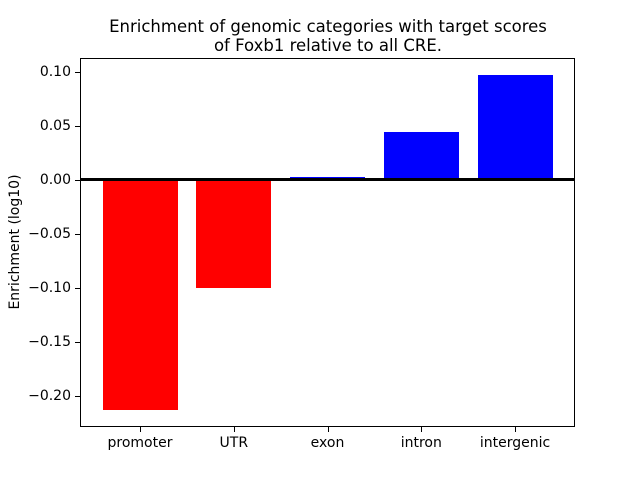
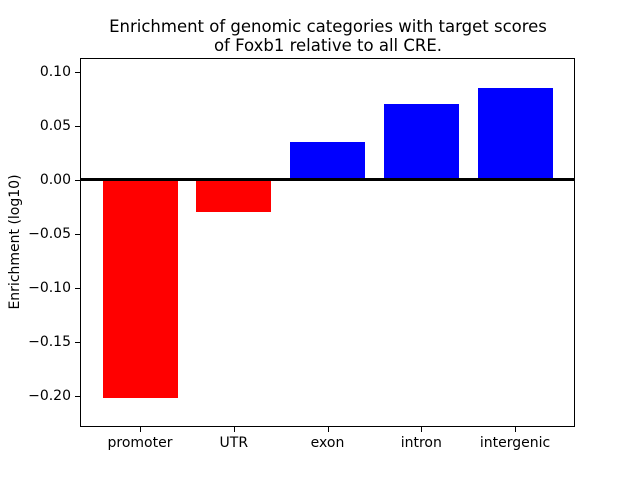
promoter: -0.213 -> -0.202
UTR: -0.100 -> -0.030
exon: 0.003 -> 0.035
intron: 0.044 -> 0.070
intergenic: 0.097 -> 0.085
